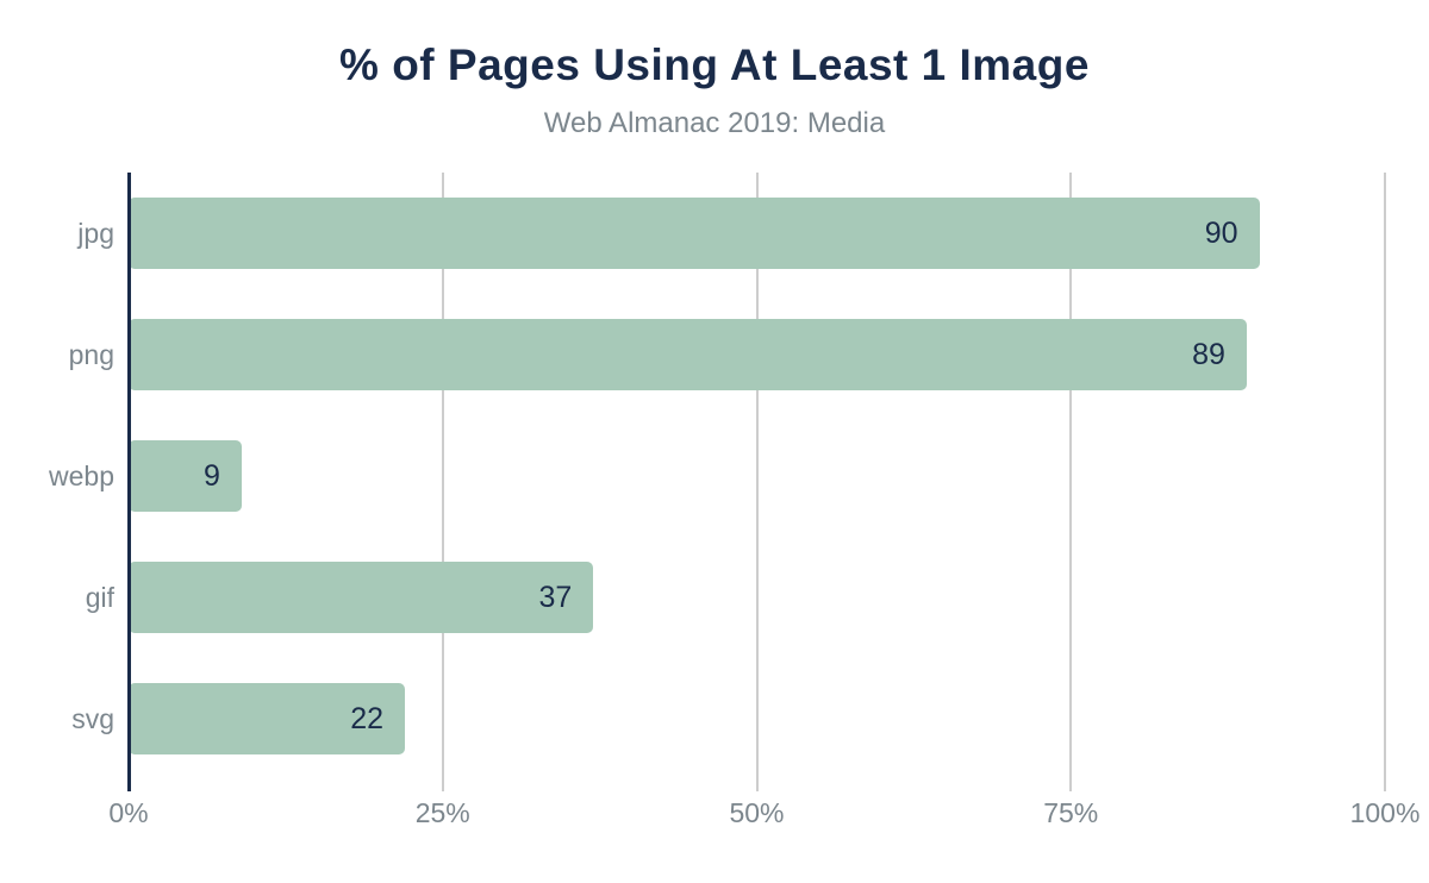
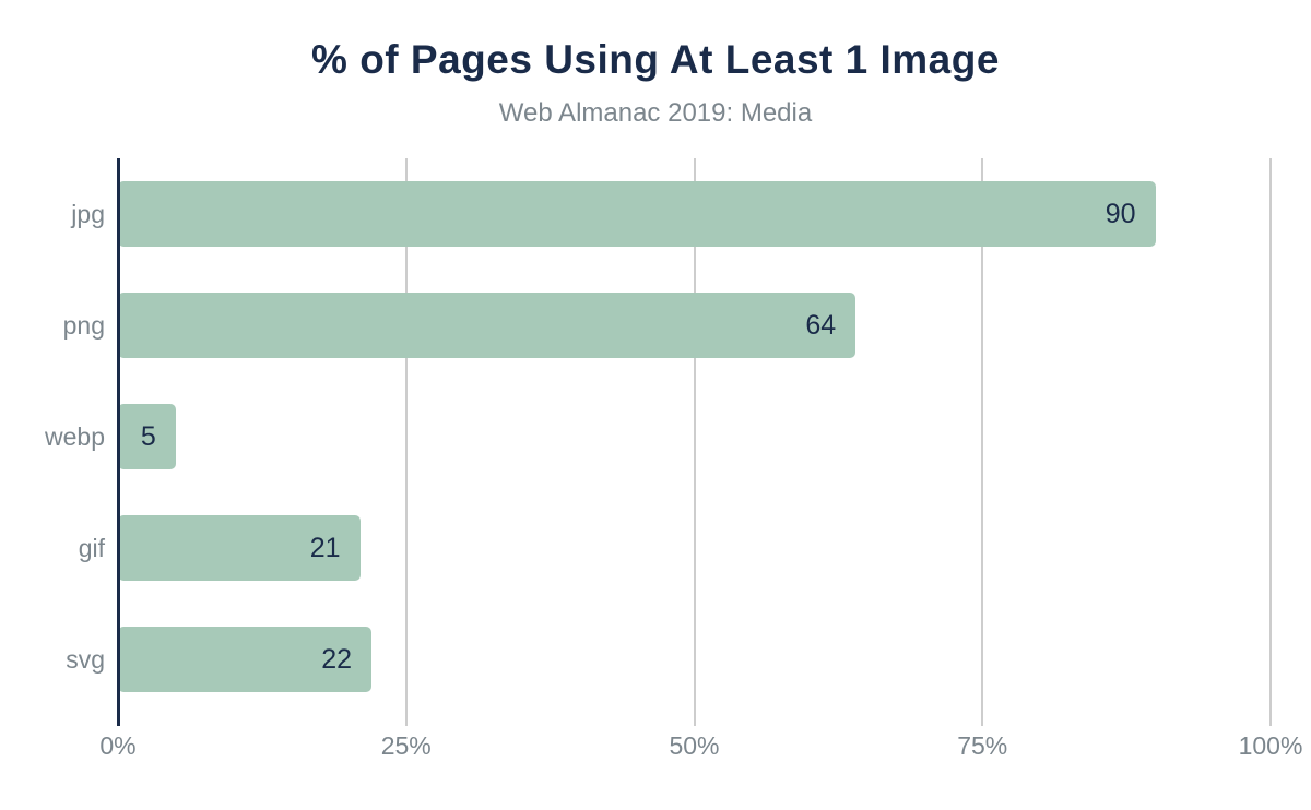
png: 89 -> 64
webp: 9 -> 5
gif: 37 -> 21
